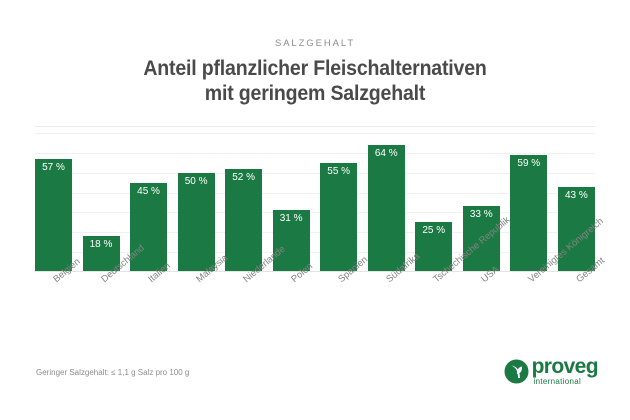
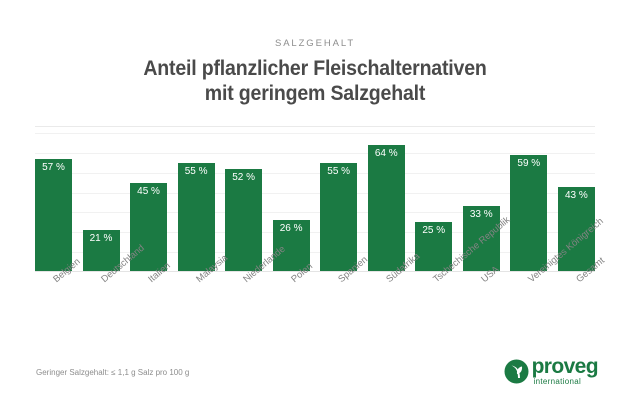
Deutschland: 18 -> 21
Malaysia: 50 -> 55
Polen: 31 -> 26
